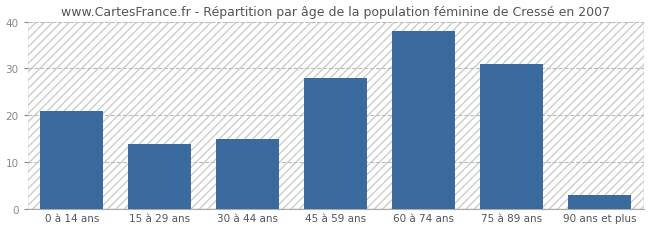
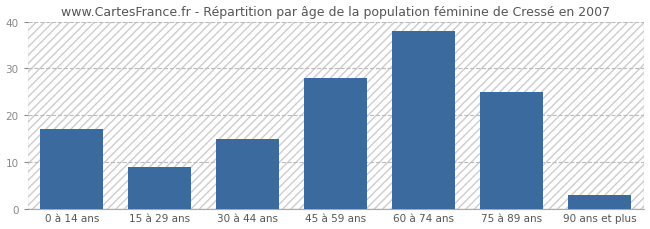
0 à 14 ans: 21 -> 17
15 à 29 ans: 14 -> 9
75 à 89 ans: 31 -> 25
